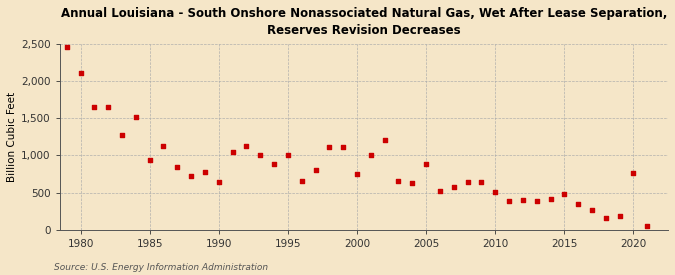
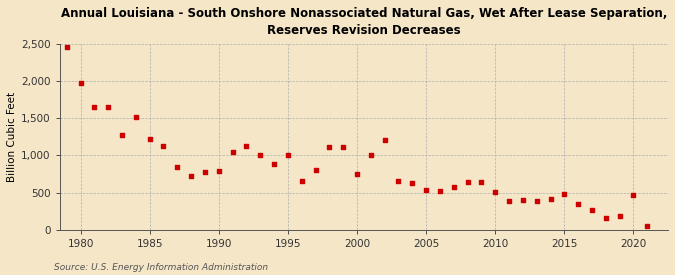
1980: 2,100 -> 1,980
1985: 940 -> 1,220
1990: 640 -> 790
2005: 880 -> 540
2020: 760 -> 460
